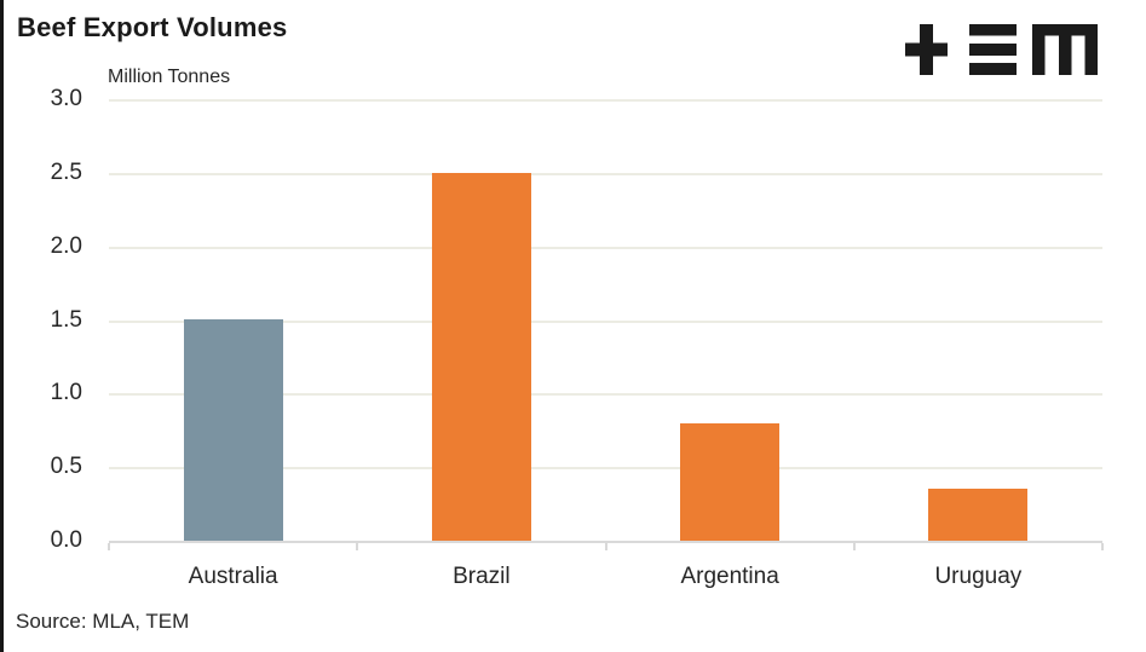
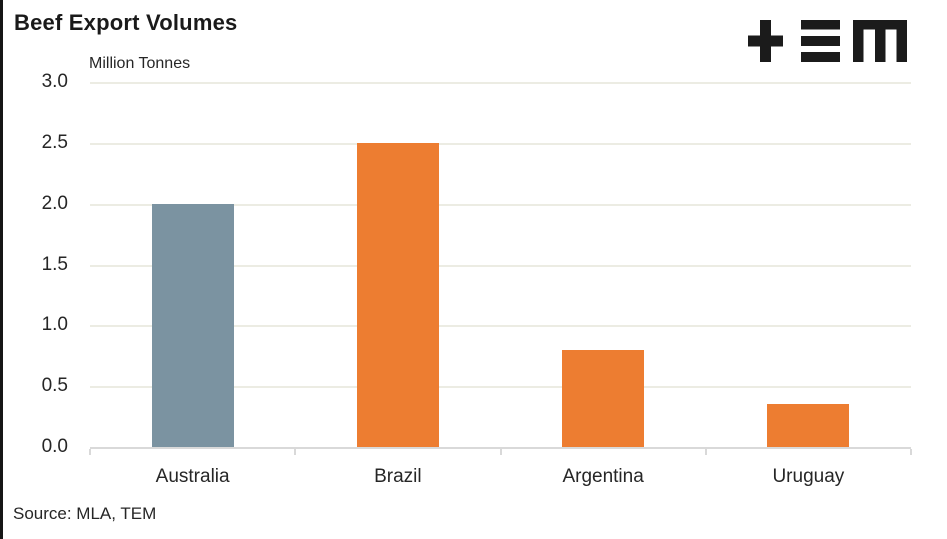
Australia: 1.50 -> 2.00
